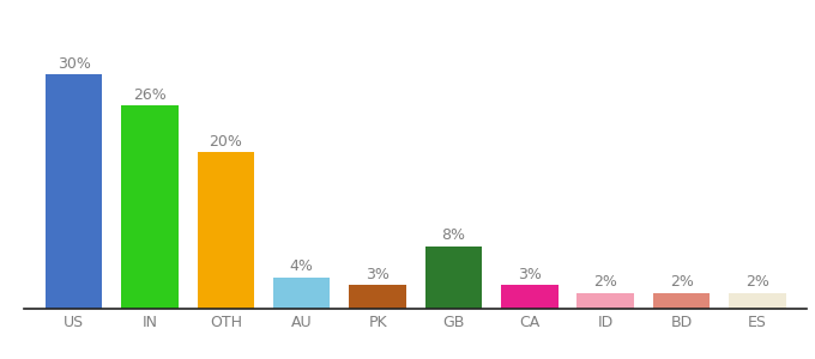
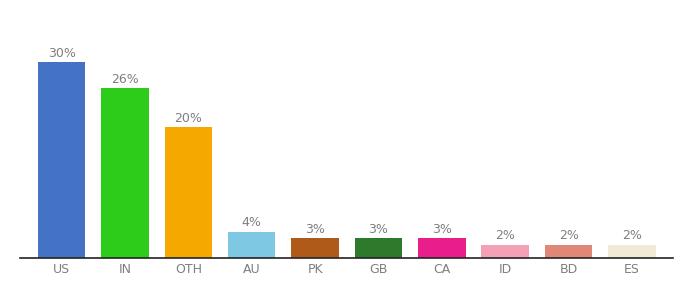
GB: 8% -> 3%
